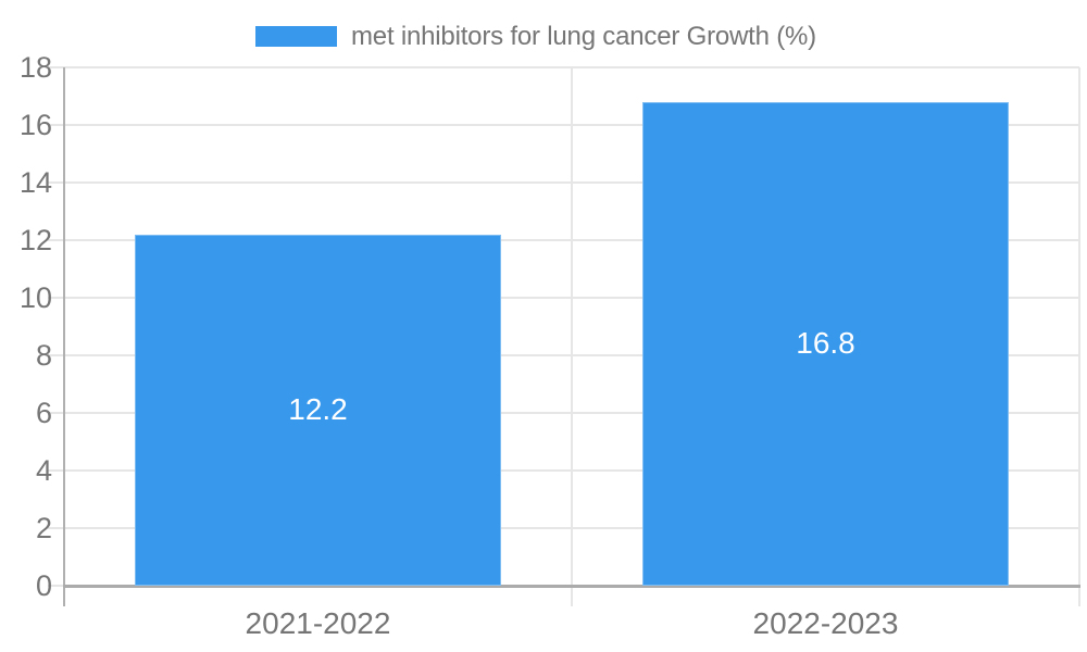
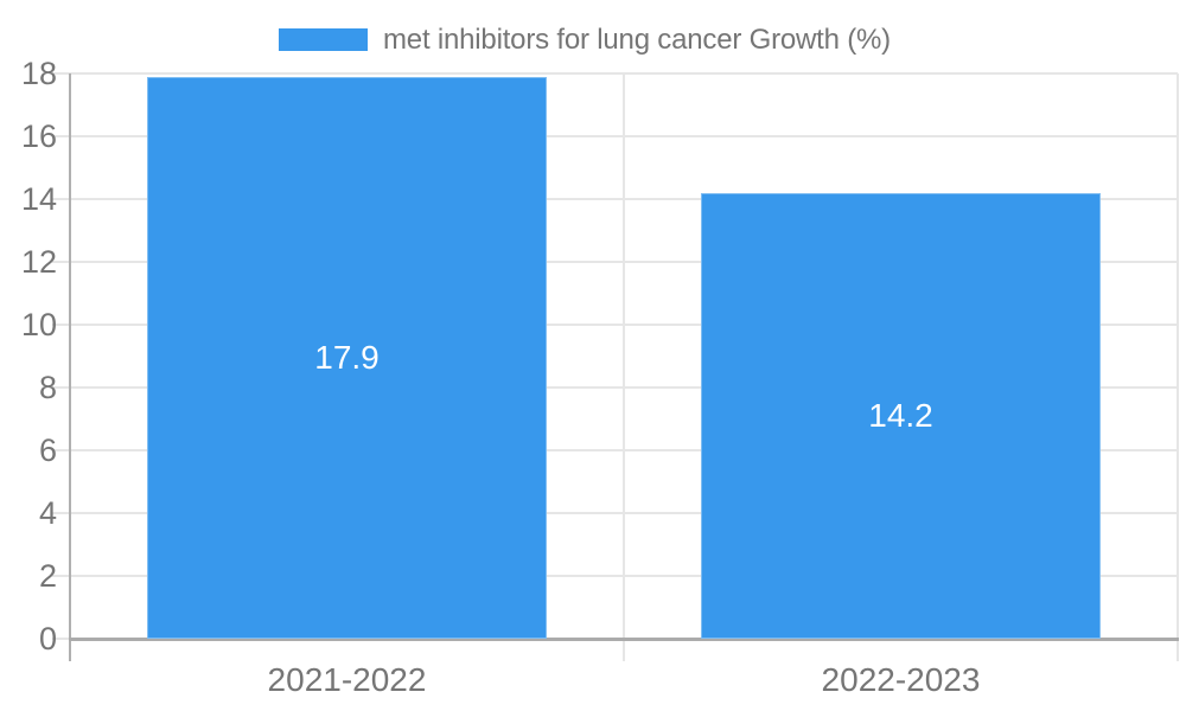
2021-2022: 12.2 -> 17.9
2022-2023: 16.8 -> 14.2
